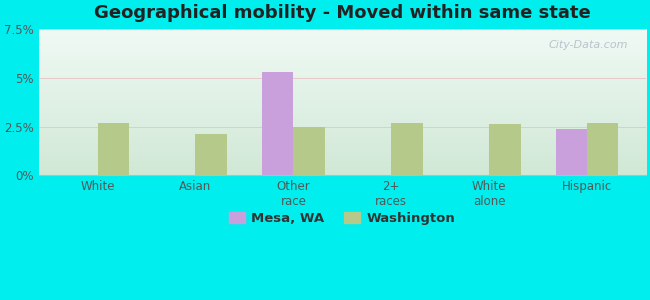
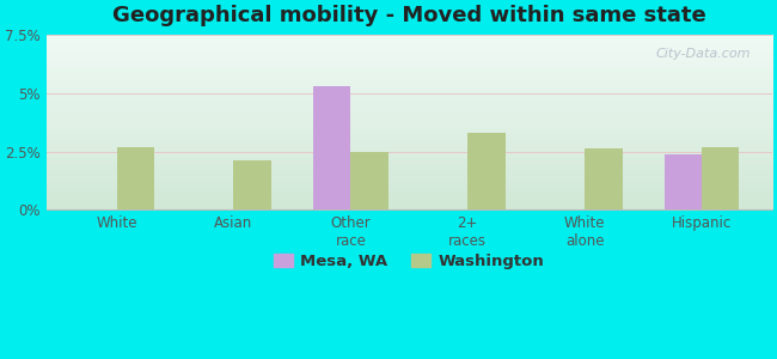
Washington/2+ races: 2.7% -> 3.3%
